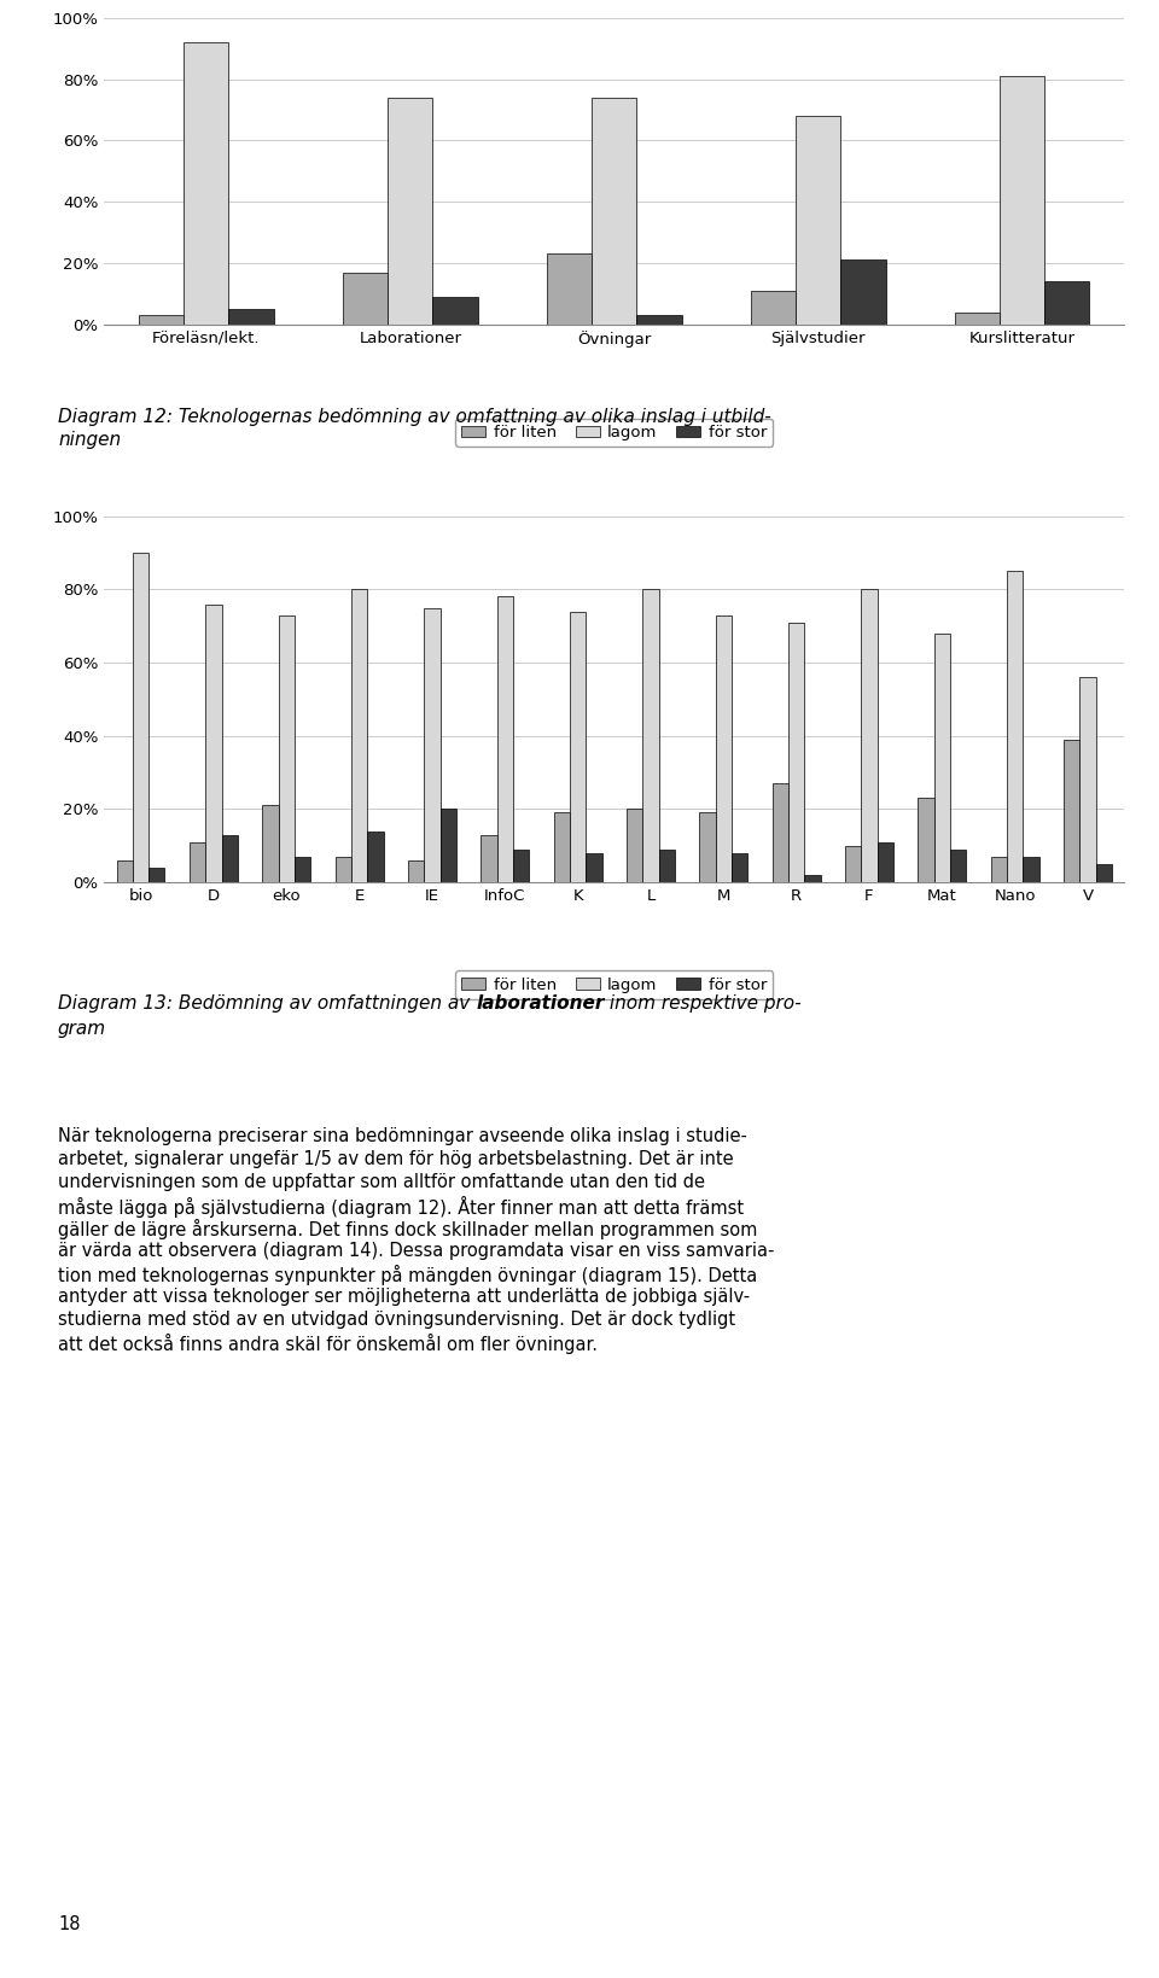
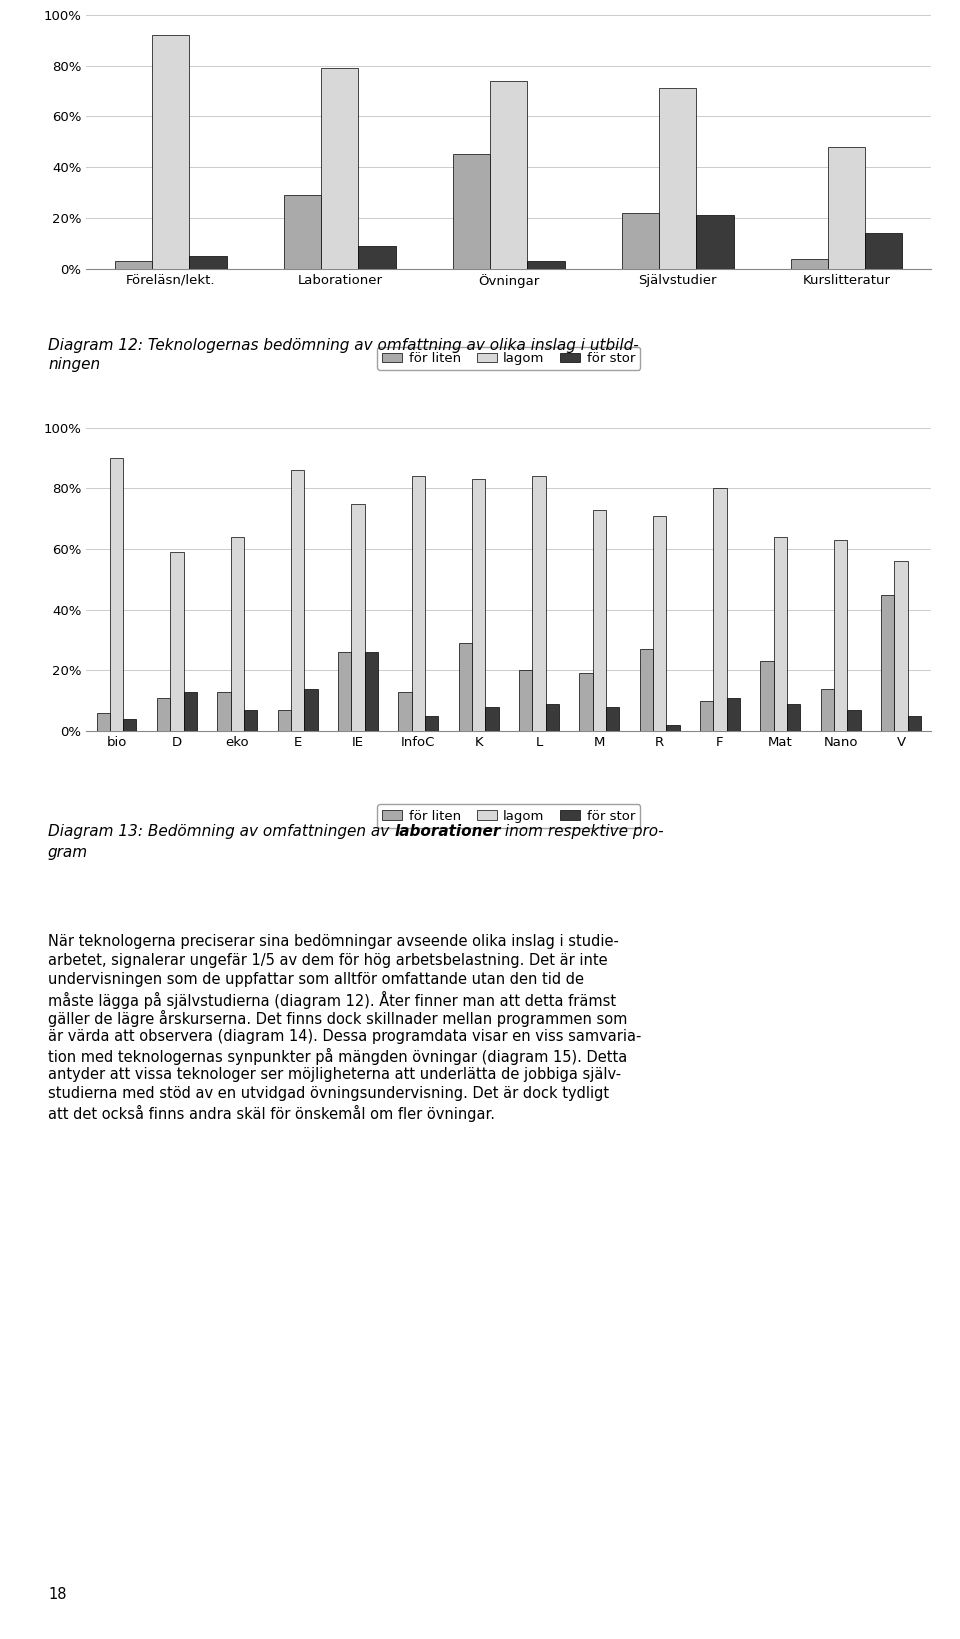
för liten/Laborationer: 17% -> 29%
lagom/Laborationer: 74% -> 79%
för liten/Övningar: 23% -> 45%
för liten/Självstudier: 11% -> 22%
lagom/Självstudier: 68% -> 71%
lagom/Kurslitteratur: 81% -> 48%
lagom/D: 76% -> 59%
för liten/eko: 21% -> 13%
lagom/eko: 73% -> 64%
lagom/E: 80% -> 86%
för liten/IE: 6% -> 26%
för stor/IE: 20% -> 26%
lagom/InfoC: 78% -> 84%
för stor/InfoC: 9% -> 5%
för liten/K: 19% -> 29%
lagom/K: 74% -> 83%
lagom/L: 80% -> 84%
lagom/Mat: 68% -> 64%
för liten/Nano: 7% -> 14%
lagom/Nano: 85% -> 63%
för liten/V: 39% -> 45%
